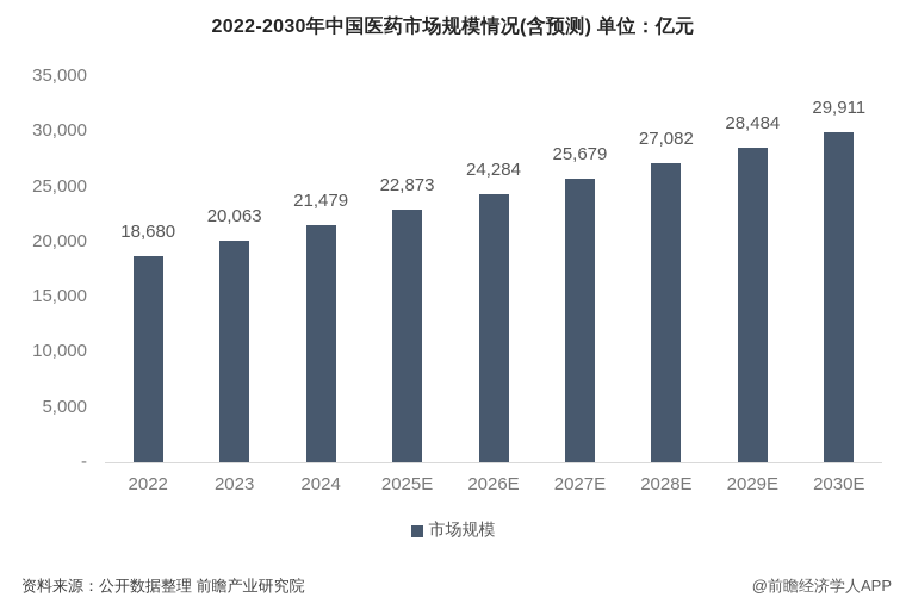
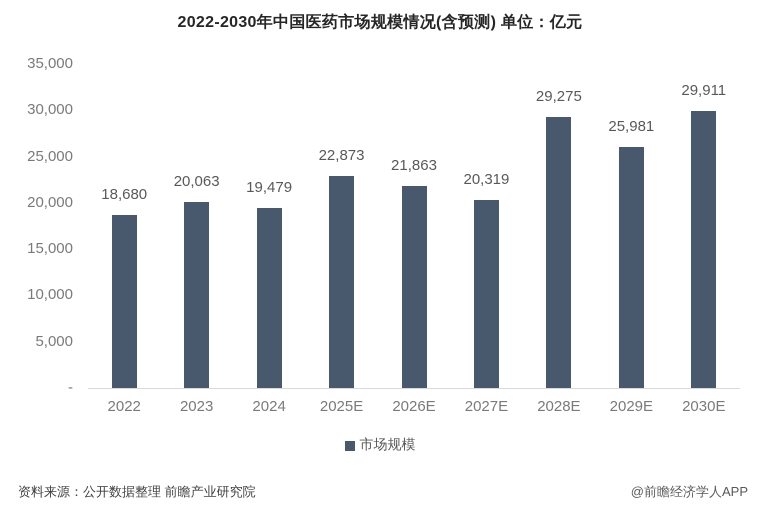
2024: 21,479 -> 19,479
2026E: 24,284 -> 21,863
2027E: 25,679 -> 20,319
2028E: 27,082 -> 29,275
2029E: 28,484 -> 25,981
